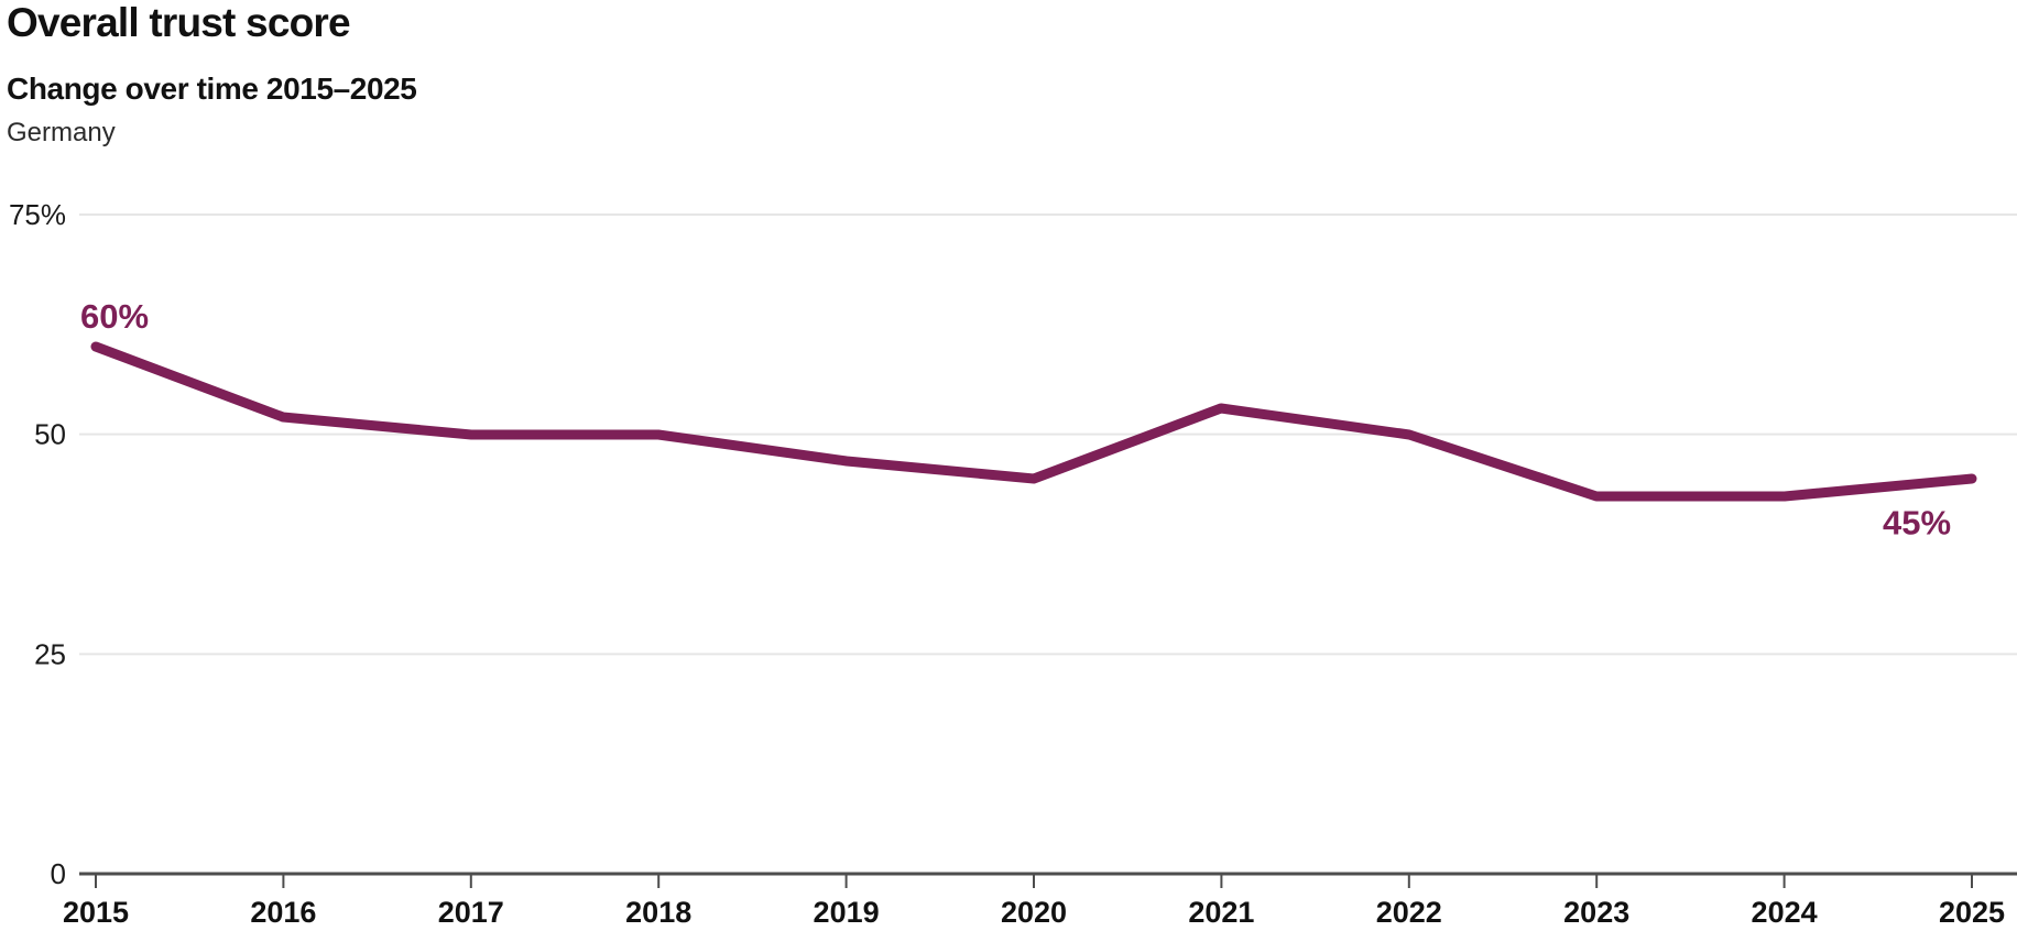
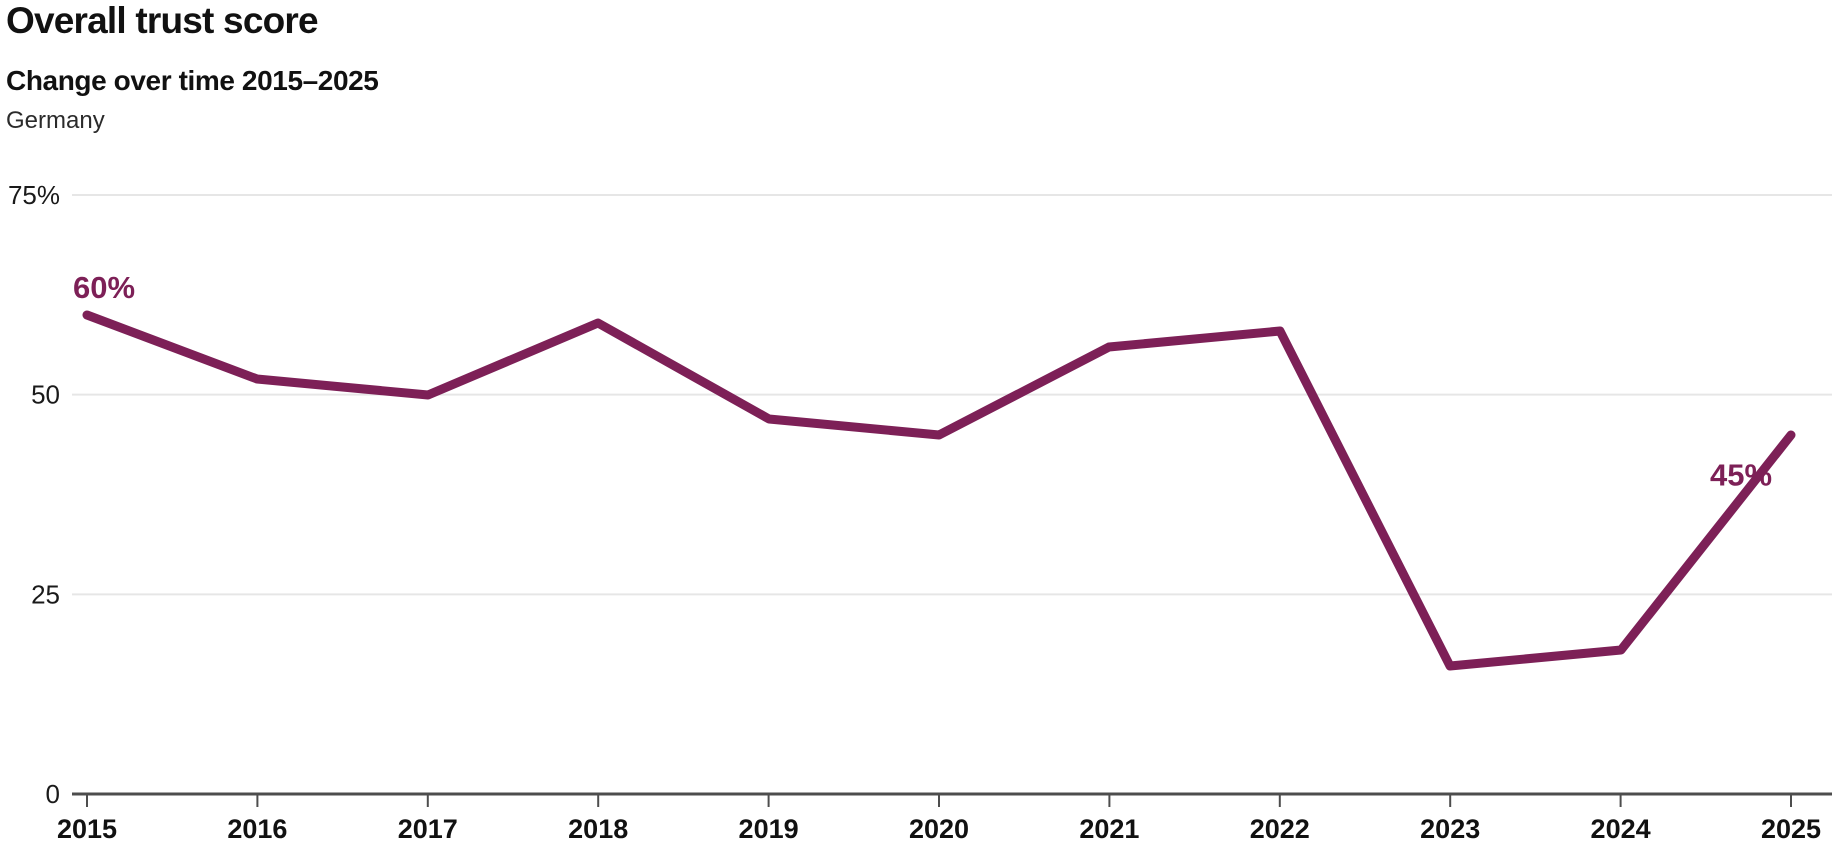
2018: 50% -> 59%
2021: 53% -> 56%
2022: 50% -> 58%
2023: 43% -> 16%
2024: 43% -> 18%
